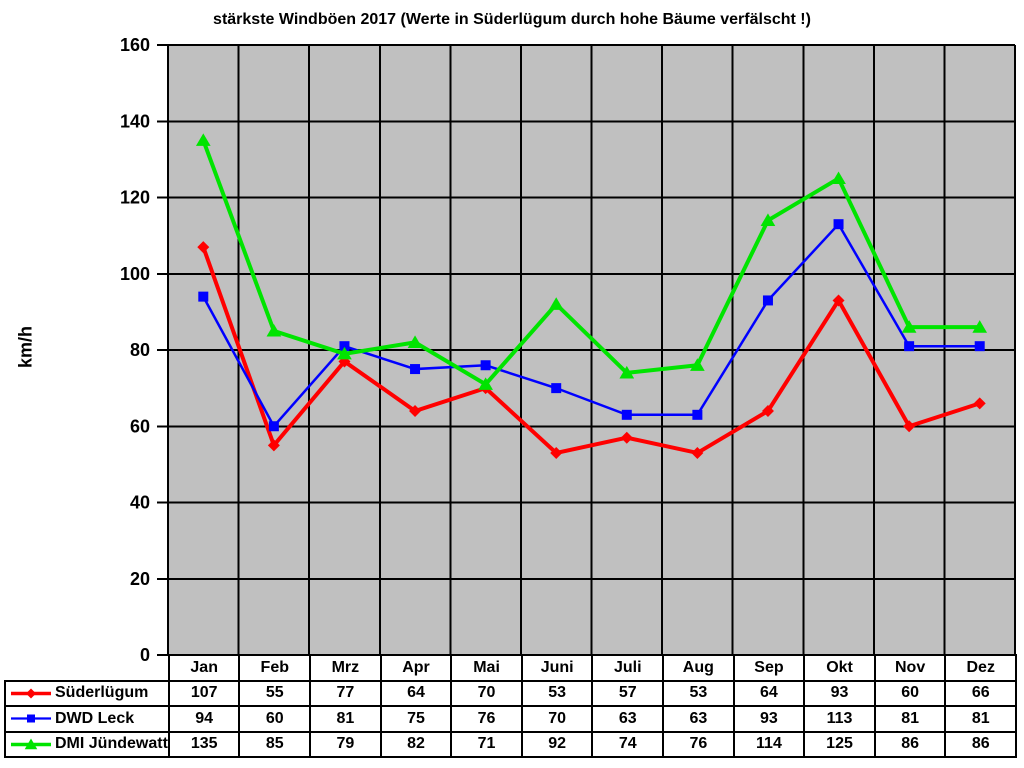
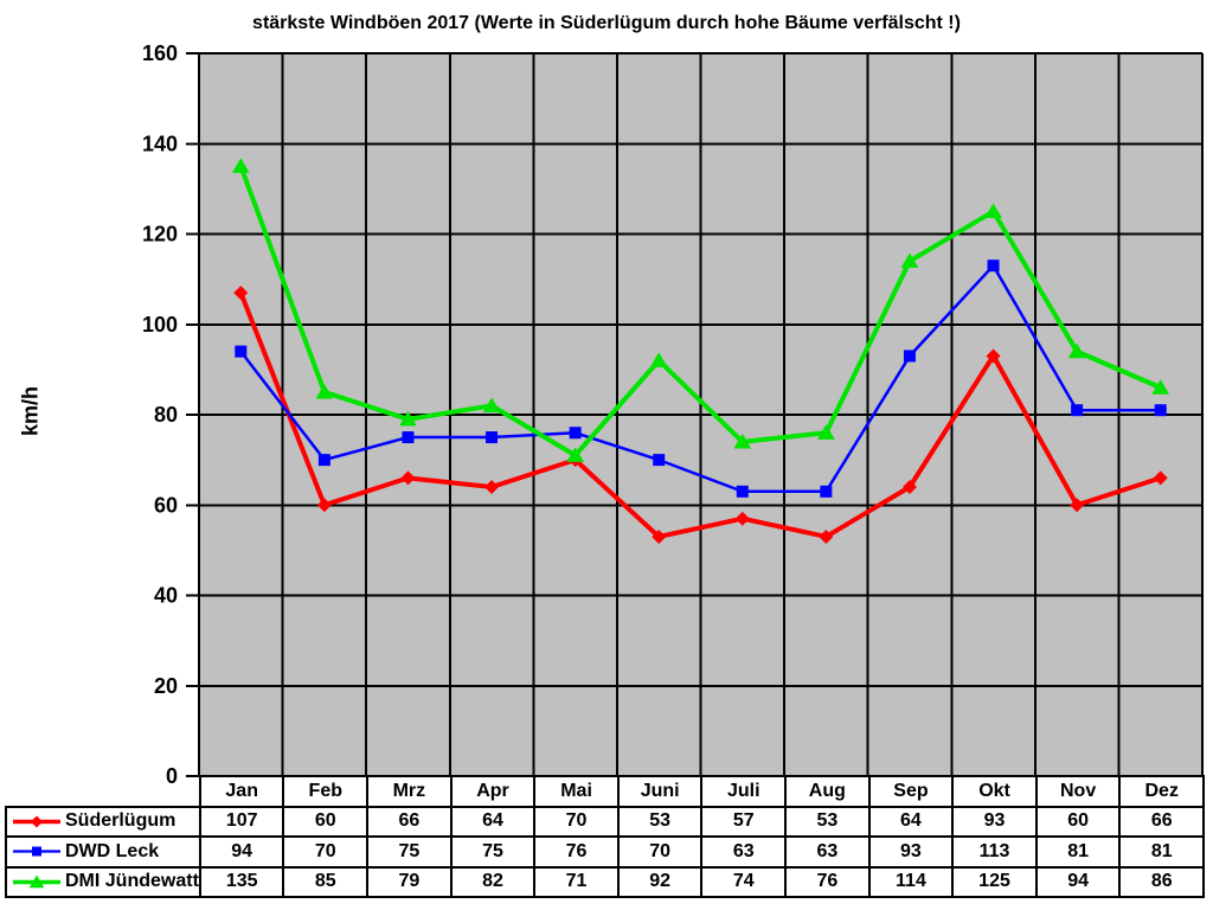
Süderlügum/Feb: 55 -> 60
DWD Leck/Feb: 60 -> 70
Süderlügum/Mrz: 77 -> 66
DWD Leck/Mrz: 81 -> 75
DMI Jündewatt/Nov: 86 -> 94
